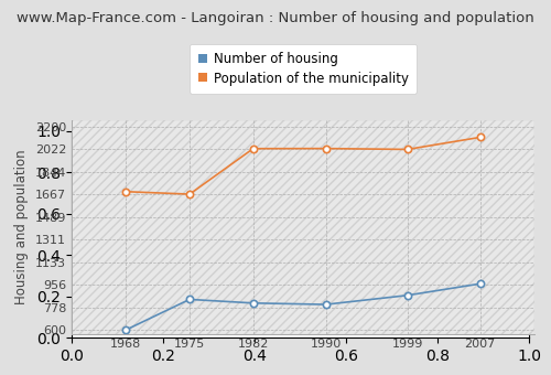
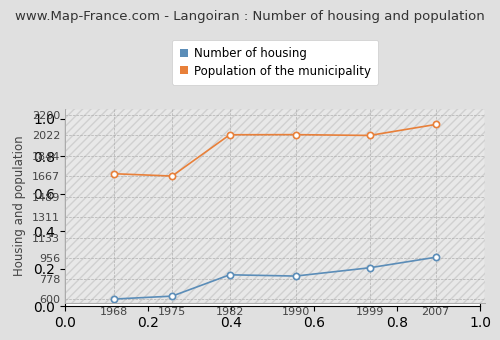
Number of housing/1975: 840 -> 630
